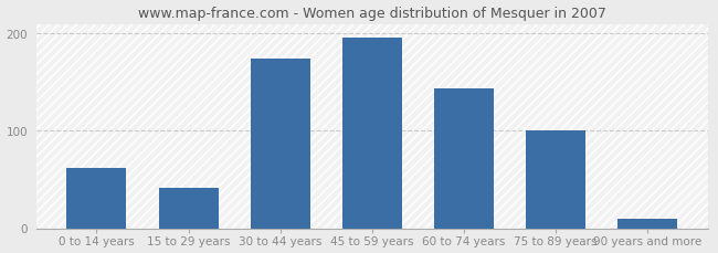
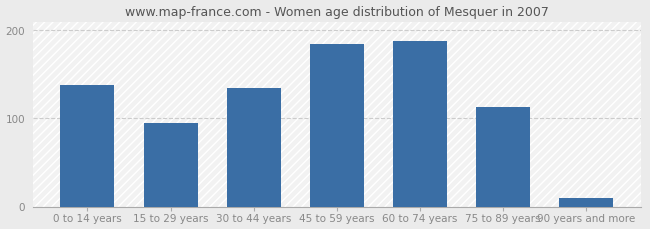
0 to 14 years: 62 -> 138
15 to 29 years: 42 -> 95
30 to 44 years: 174 -> 135
45 to 59 years: 196 -> 185
60 to 74 years: 144 -> 188
75 to 89 years: 100 -> 113
